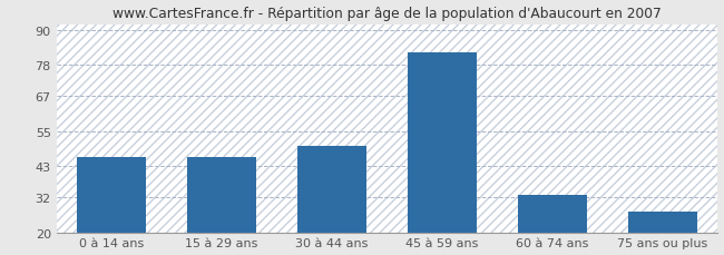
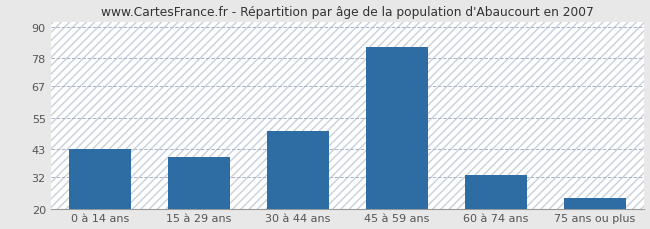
0 à 14 ans: 46 -> 43
15 à 29 ans: 46 -> 40
75 ans ou plus: 27 -> 24
